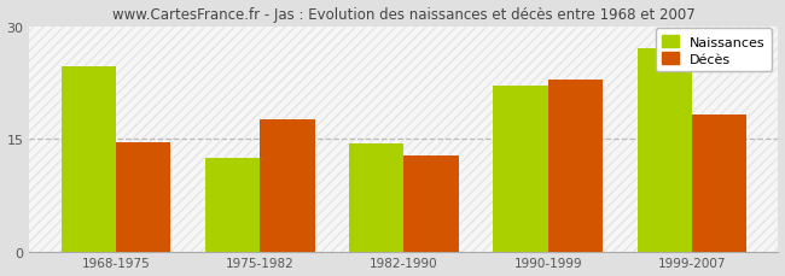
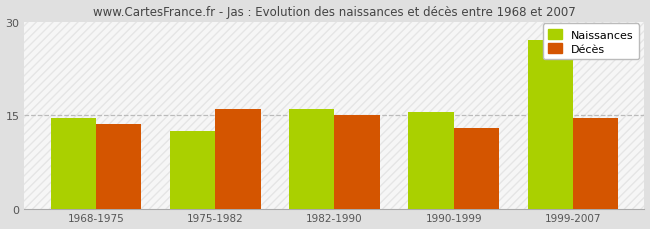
Naissances/1968-1975: 24.6 -> 14.5
Décès/1968-1975: 14.6 -> 13.5
Décès/1975-1982: 17.6 -> 16.0
Naissances/1982-1990: 14.4 -> 16.0
Décès/1982-1990: 12.8 -> 15.0
Naissances/1990-1999: 22.0 -> 15.5
Décès/1990-1999: 22.8 -> 13.0
Décès/1999-2007: 18.2 -> 14.5
